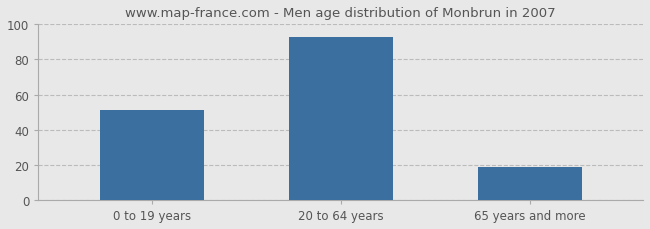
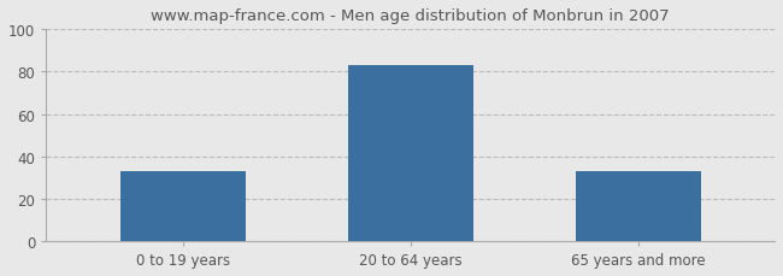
0 to 19 years: 51 -> 33
20 to 64 years: 93 -> 83
65 years and more: 19 -> 33
